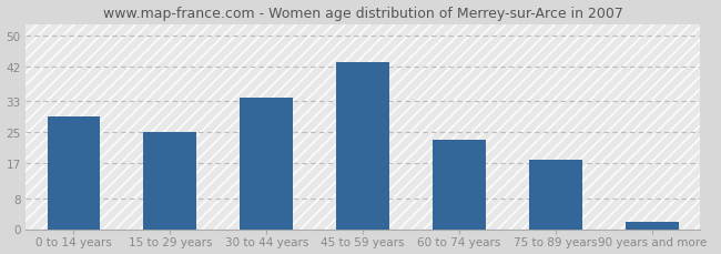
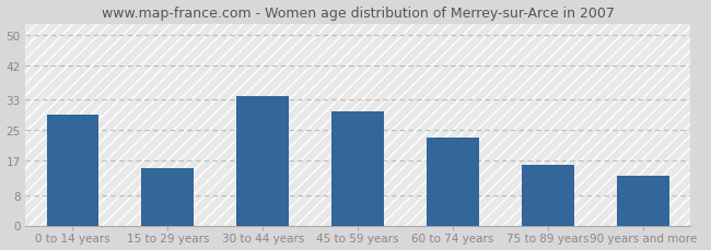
15 to 29 years: 25 -> 15
45 to 59 years: 43 -> 30
75 to 89 years: 18 -> 16
90 years and more: 2 -> 13
